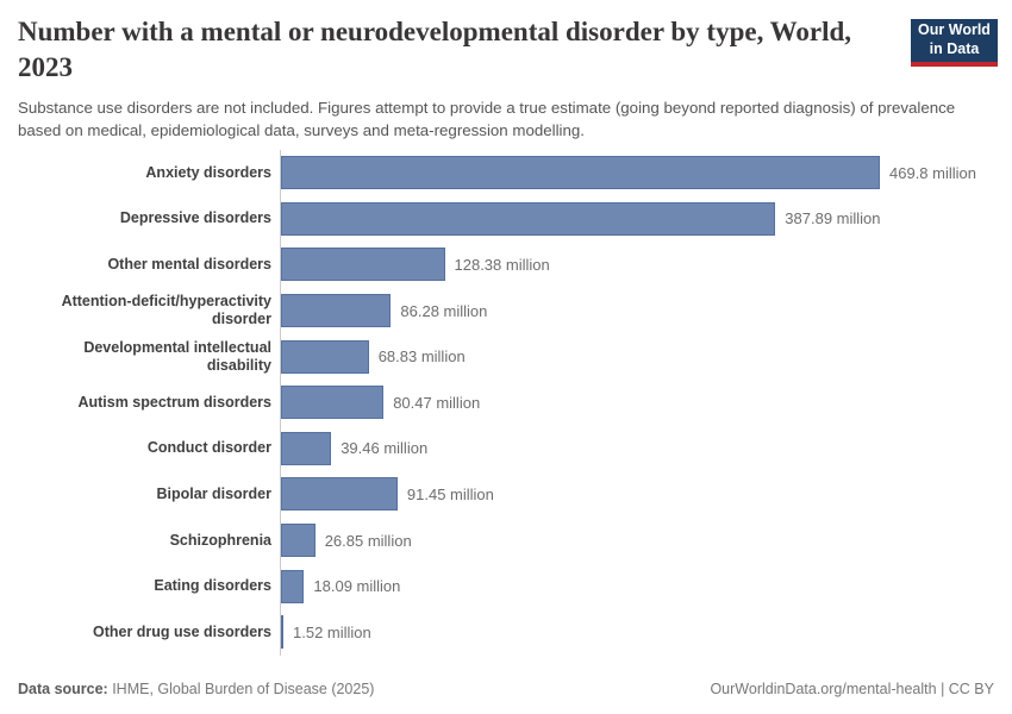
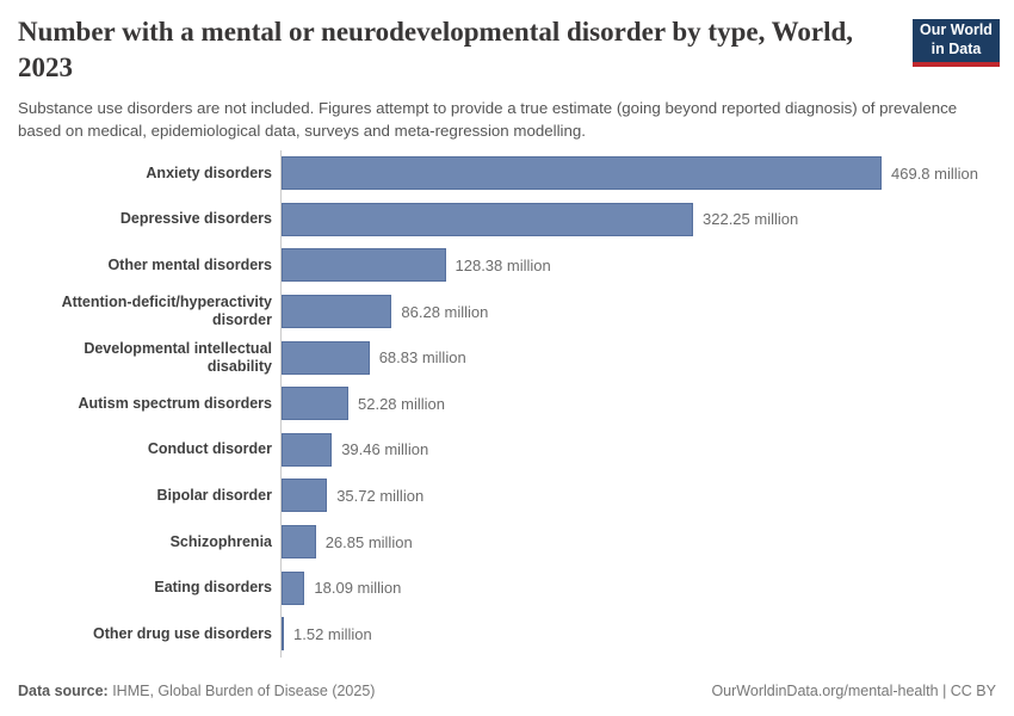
Depressive disorders: 387.89 -> 322.25
Autism spectrum disorders: 80.47 -> 52.28
Bipolar disorder: 91.45 -> 35.72
